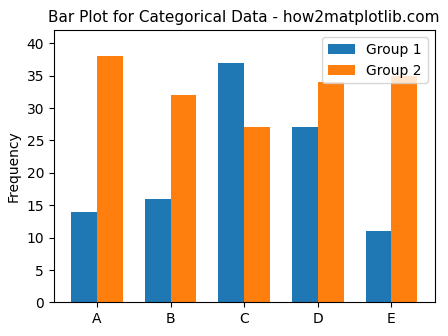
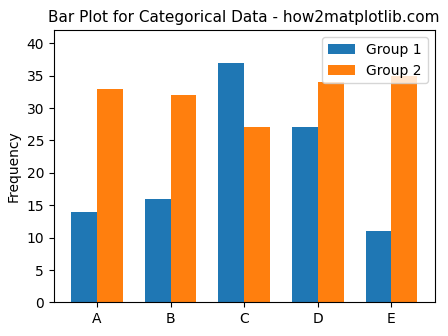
Group 2/A: 38 -> 33
